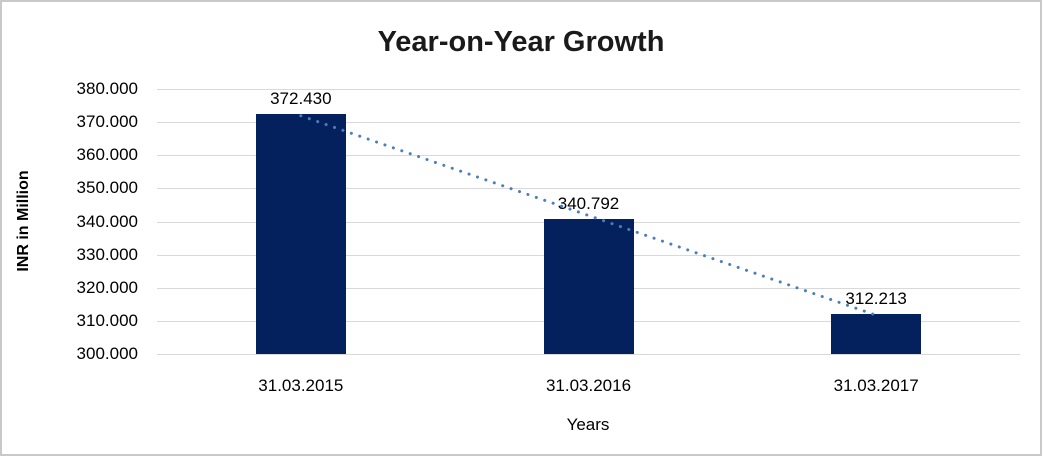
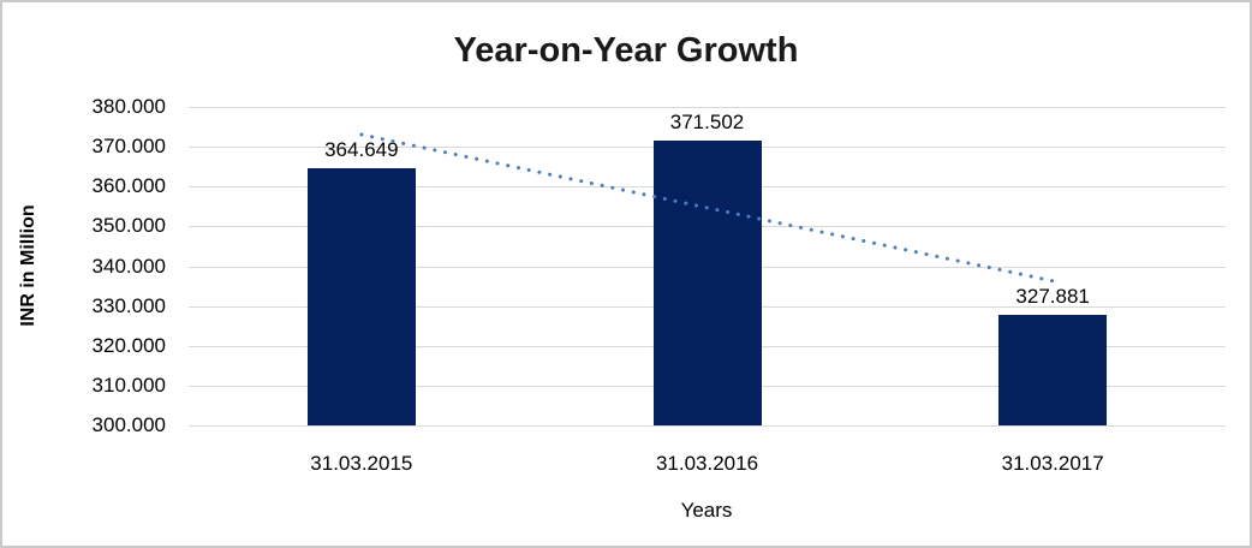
31.03.2015: 372.430 -> 364.649
31.03.2016: 340.792 -> 371.502
31.03.2017: 312.213 -> 327.881
